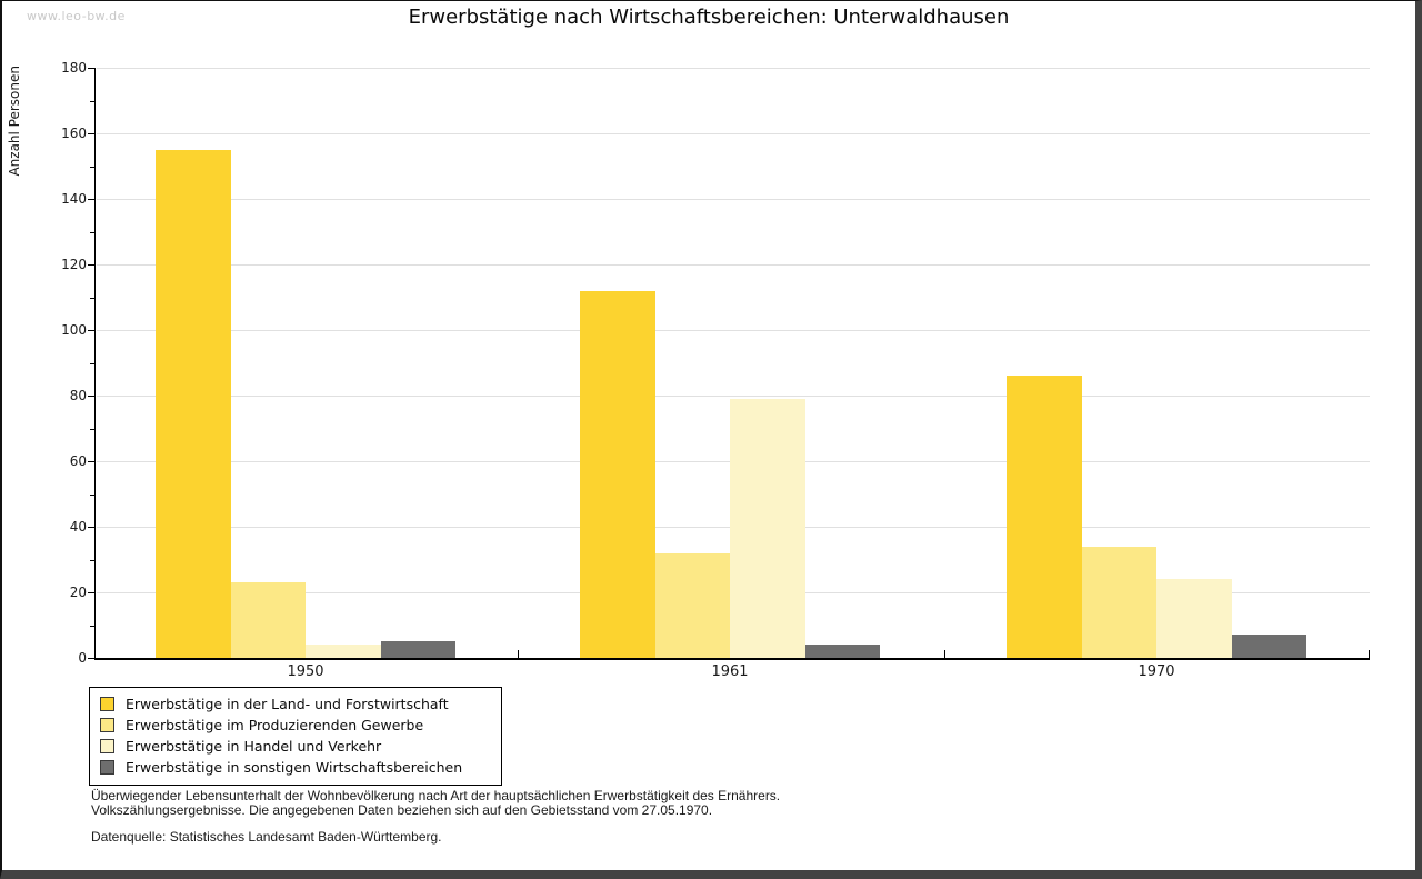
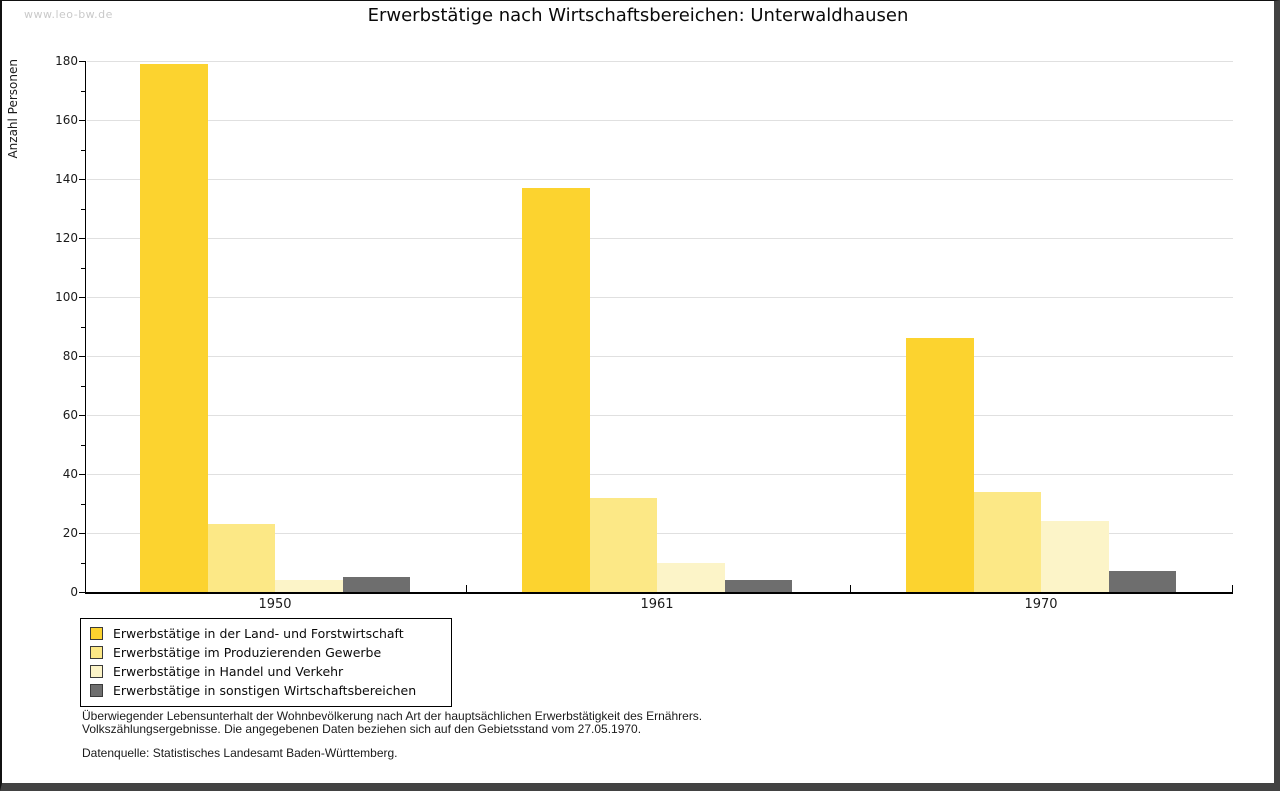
Erwerbstätige in der Land- und Forstwirtschaft/1950: 155 -> 179
Erwerbstätige in der Land- und Forstwirtschaft/1961: 112 -> 137
Erwerbstätige in Handel und Verkehr/1961: 79 -> 10
